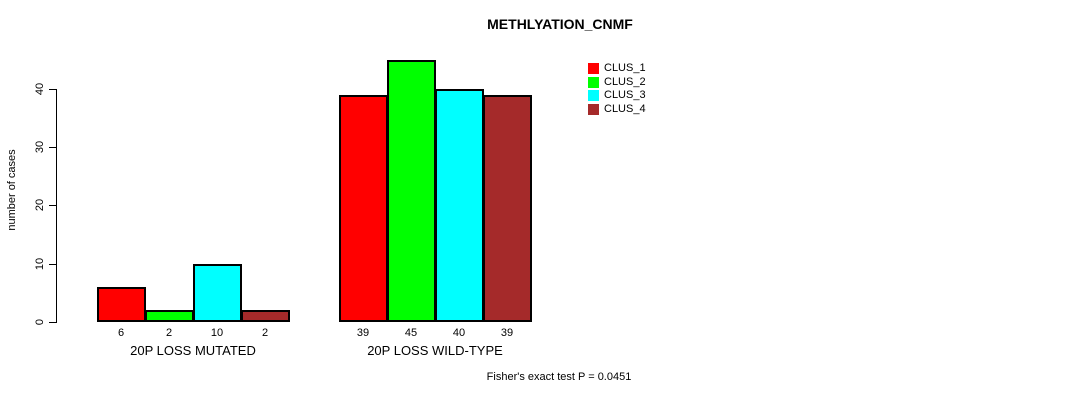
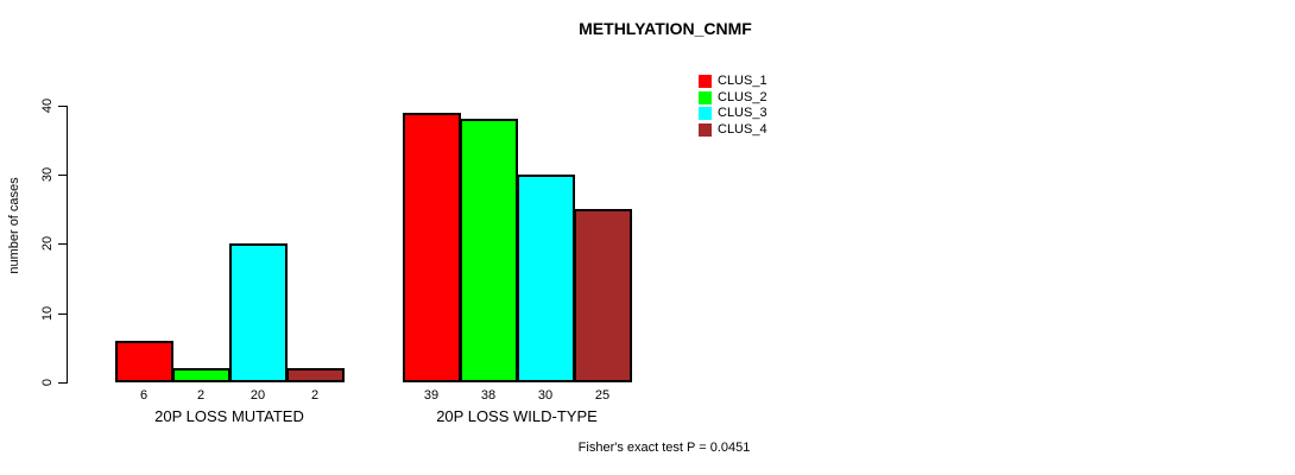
CLUS_3/20P LOSS MUTATED: 10 -> 20
CLUS_2/20P LOSS WILD-TYPE: 45 -> 38
CLUS_3/20P LOSS WILD-TYPE: 40 -> 30
CLUS_4/20P LOSS WILD-TYPE: 39 -> 25
